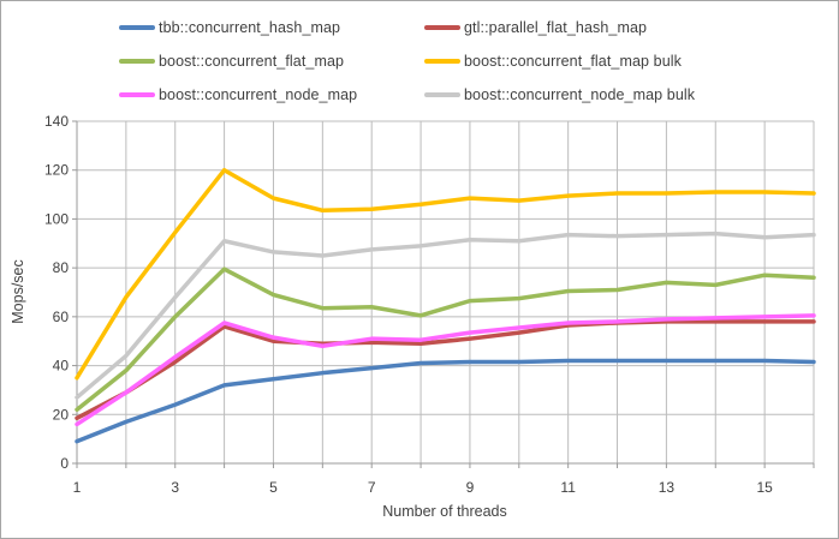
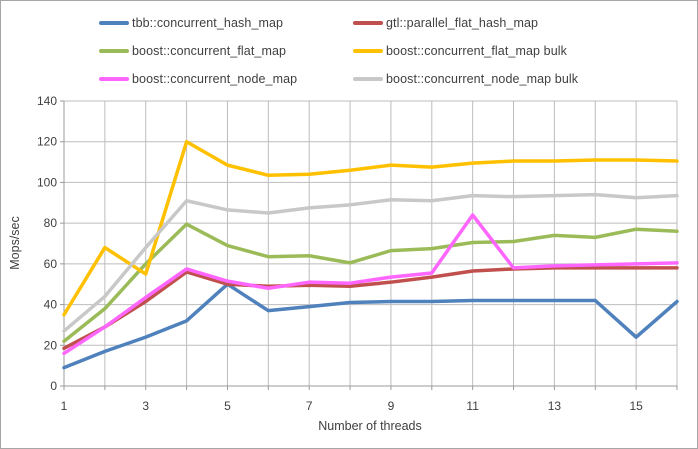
boost::concurrent_flat_map bulk/3: 94 -> 55
tbb::concurrent_hash_map/5: 34 -> 50
boost::concurrent_node_map/11: 58 -> 84
tbb::concurrent_hash_map/15: 42 -> 24
